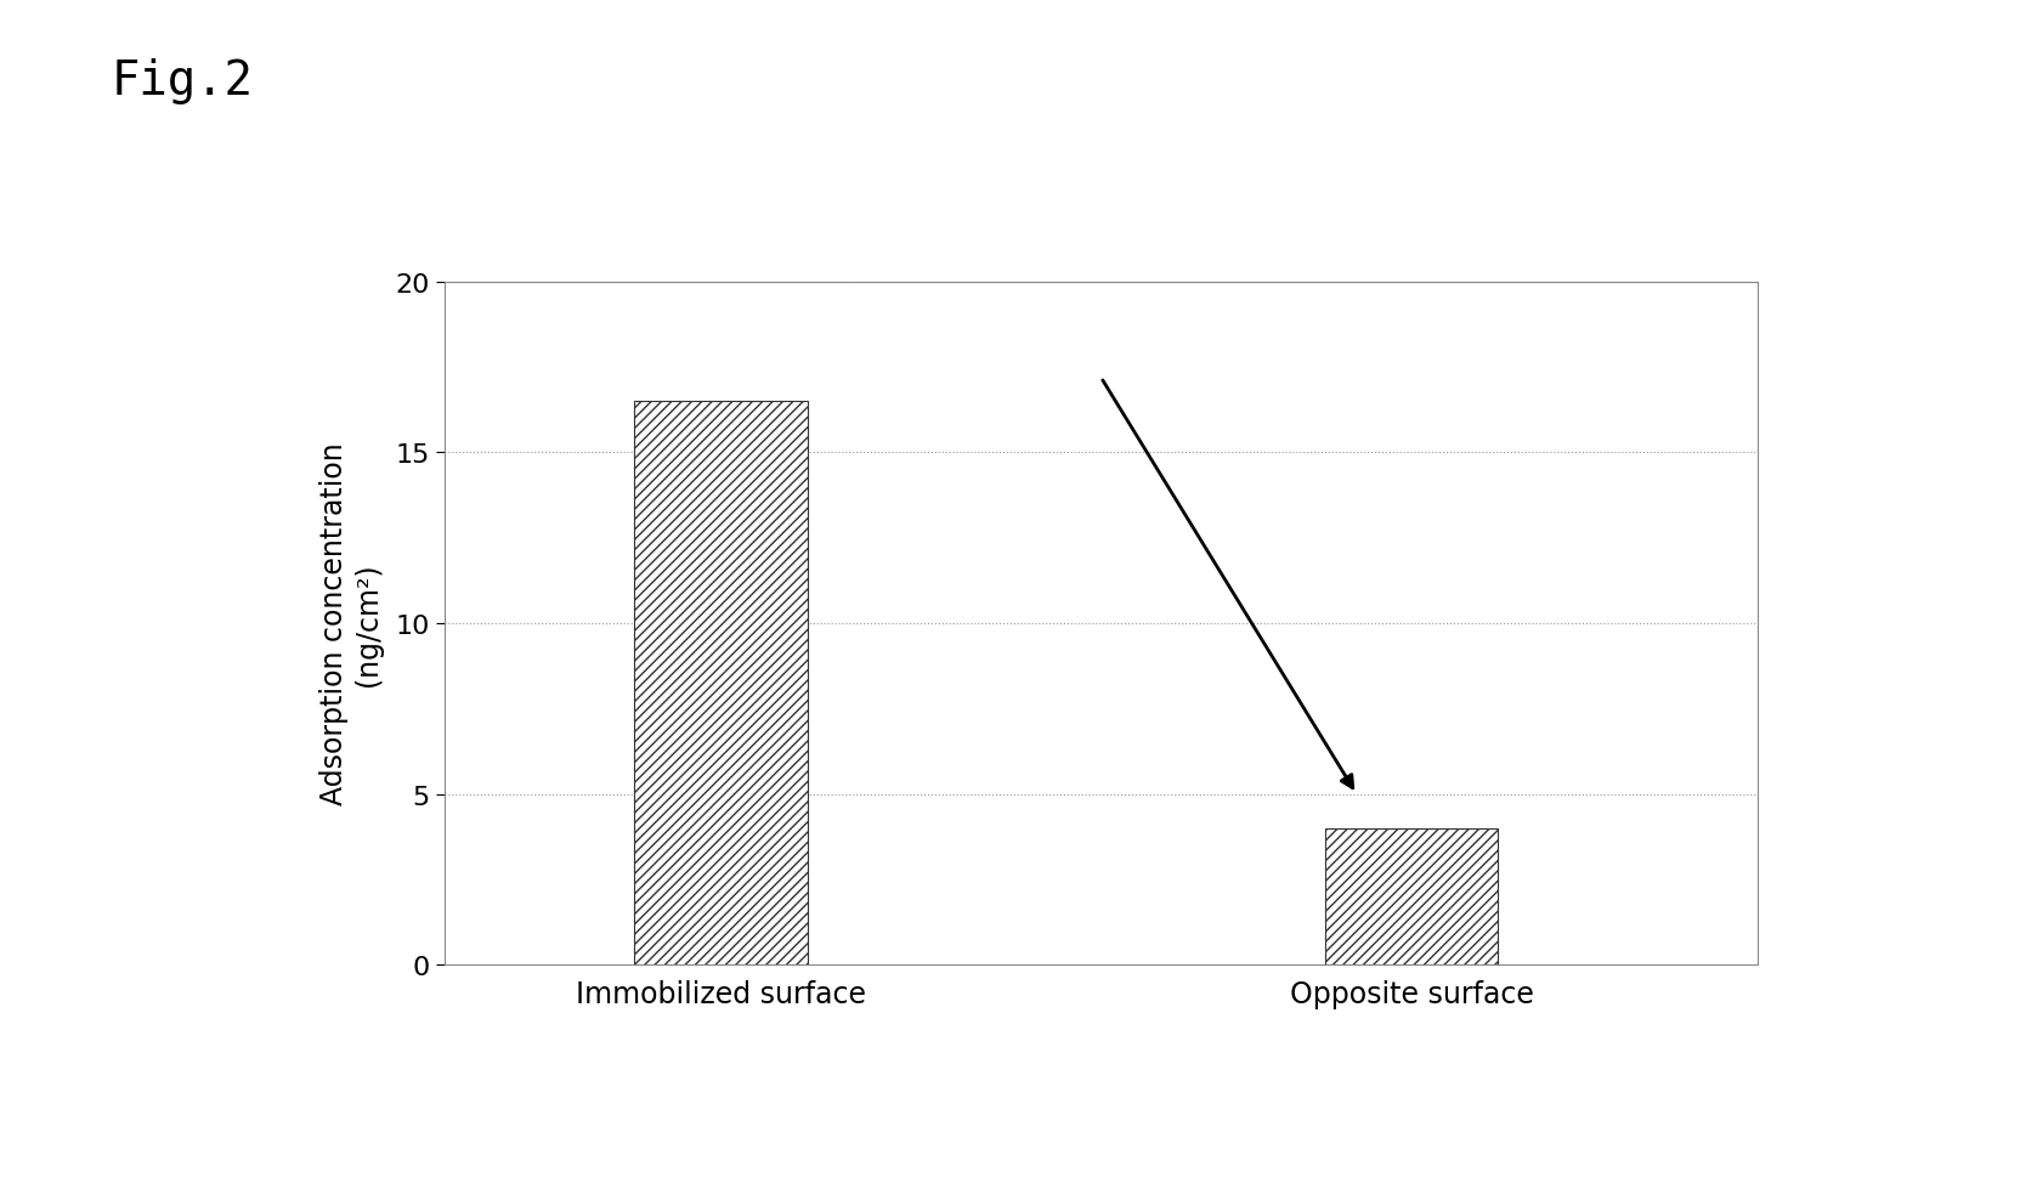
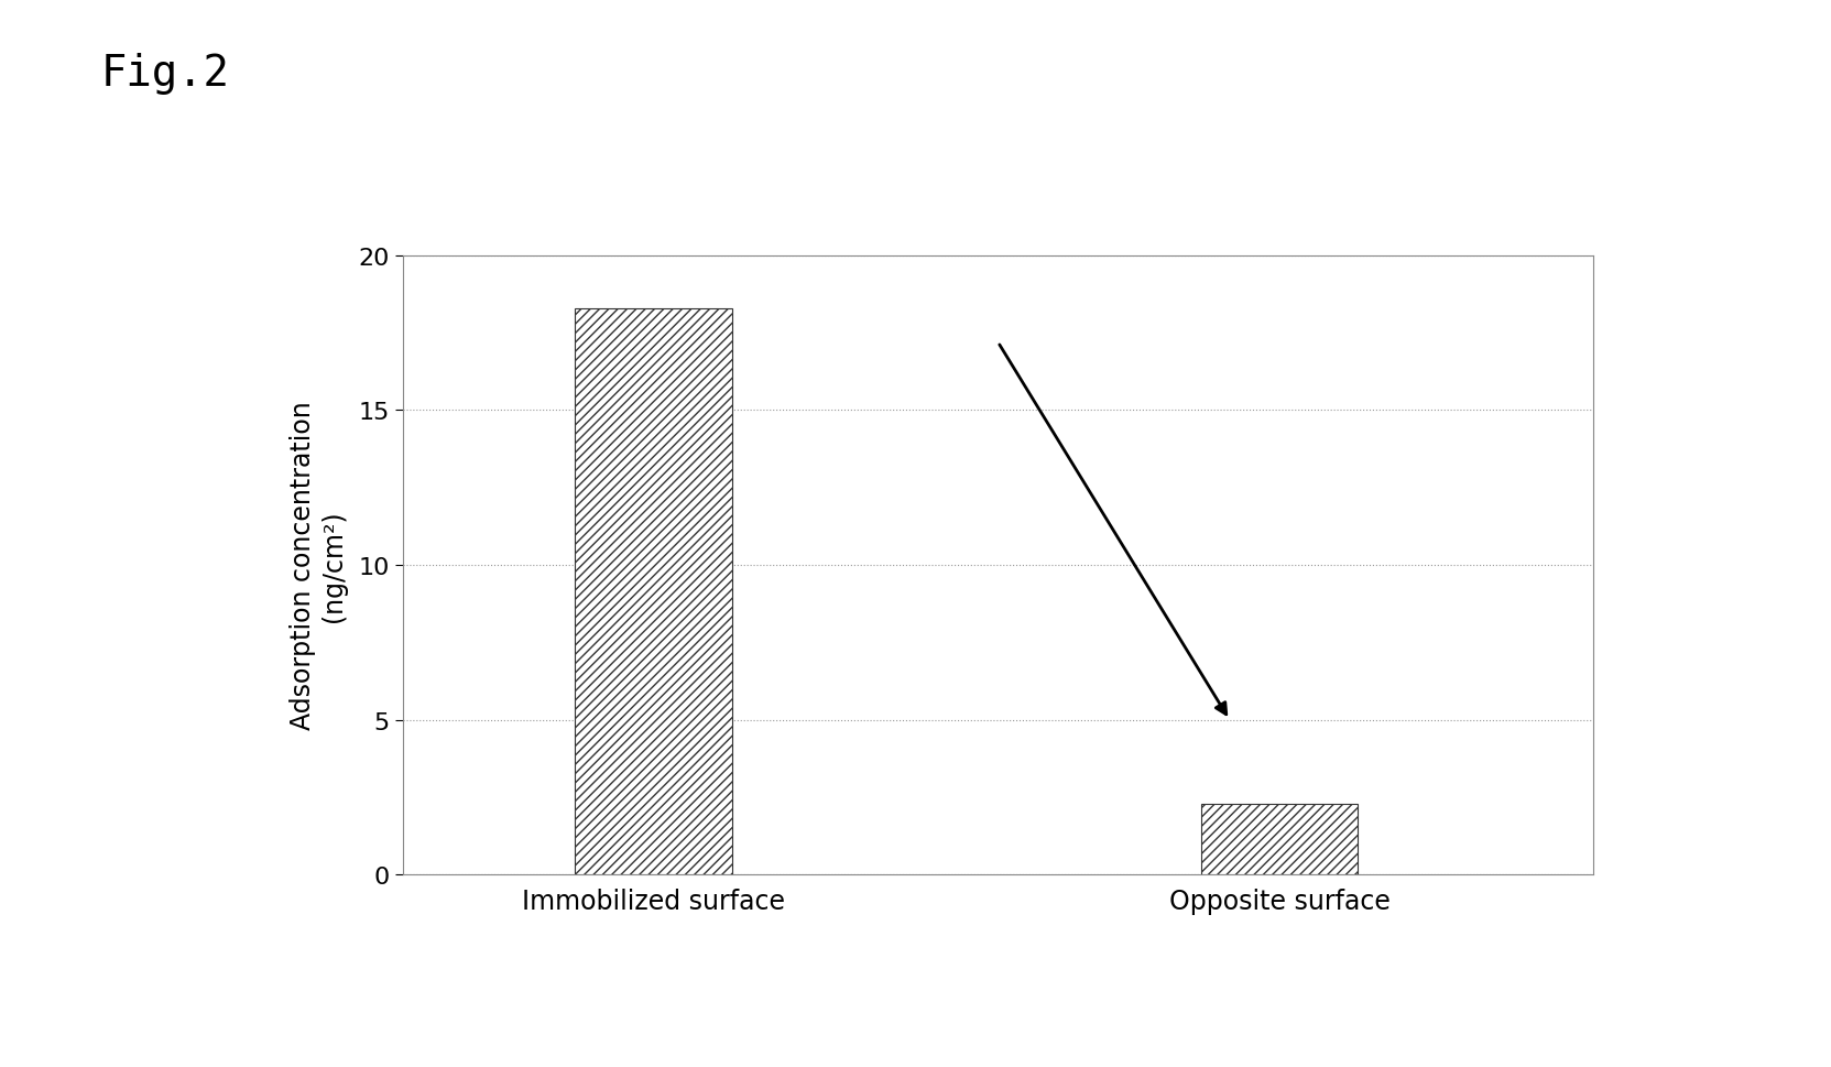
Immobilized surface: 16.5 -> 18.3
Opposite surface: 4.0 -> 2.3
